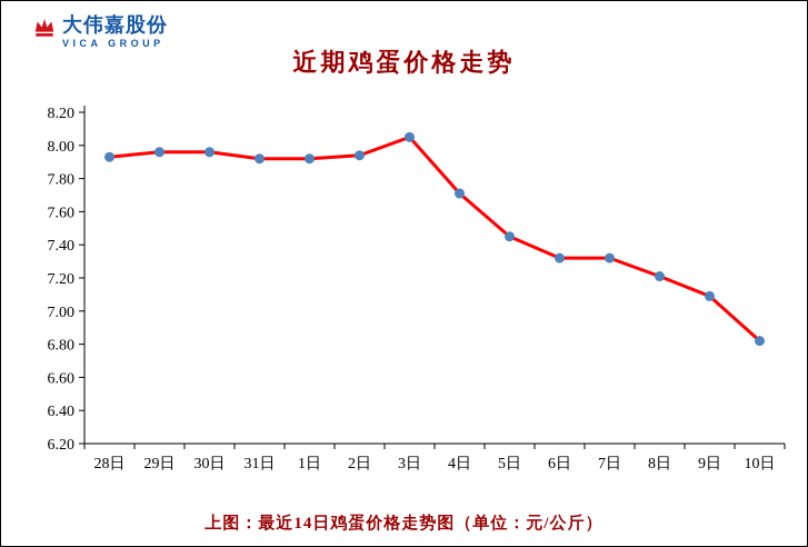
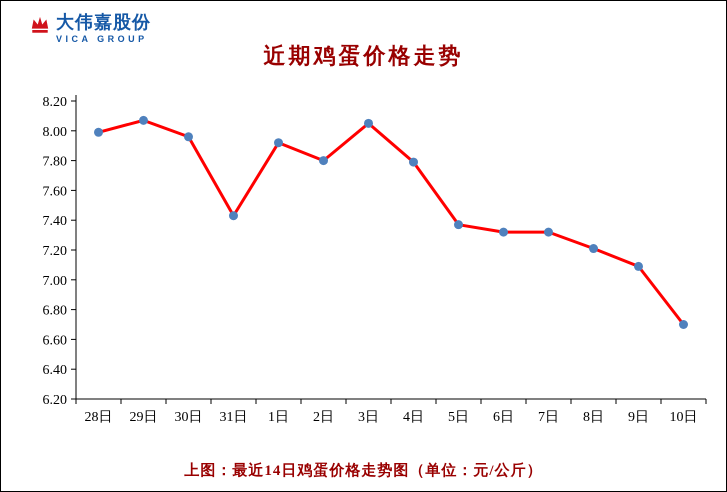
28日: 7.93 -> 7.99
29日: 7.96 -> 8.07
31日: 7.92 -> 7.43
2日: 7.94 -> 7.80
4日: 7.71 -> 7.79
5日: 7.45 -> 7.37
10日: 6.82 -> 6.70
